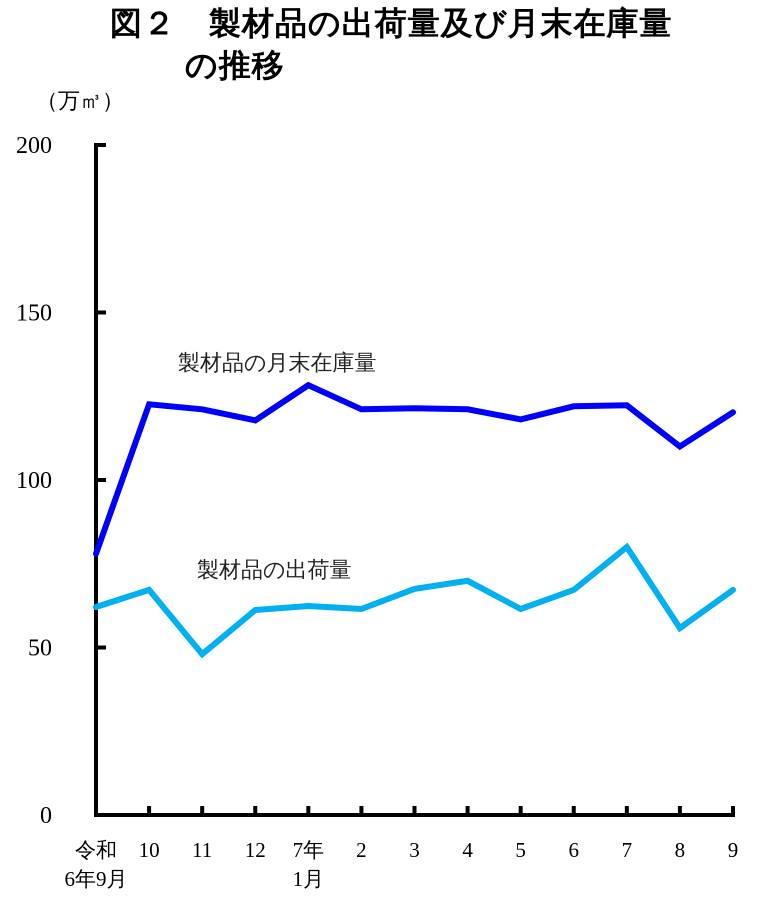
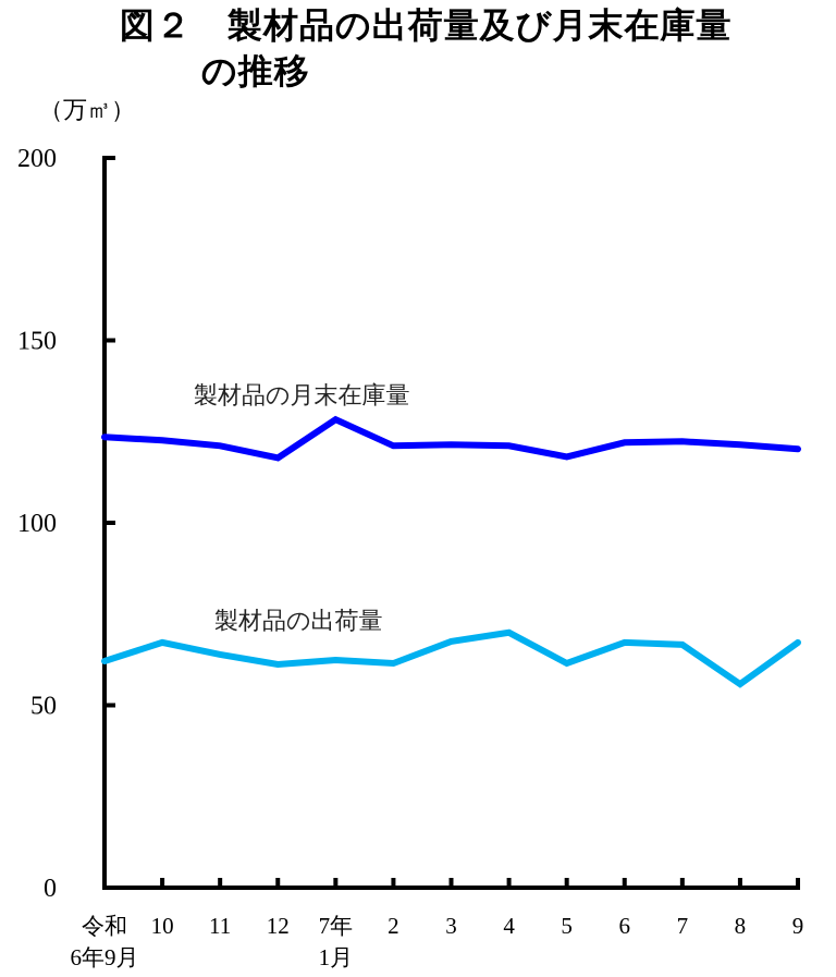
製材品の月末在庫量/令和6年9月: 78 -> 124
製材品の出荷量/11: 48 -> 64
製材品の出荷量/7: 80 -> 67
製材品の月末在庫量/8: 110 -> 121
